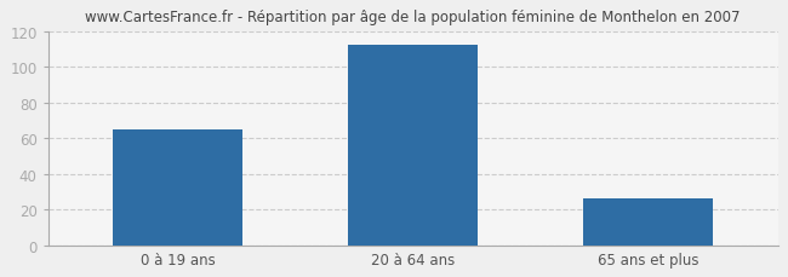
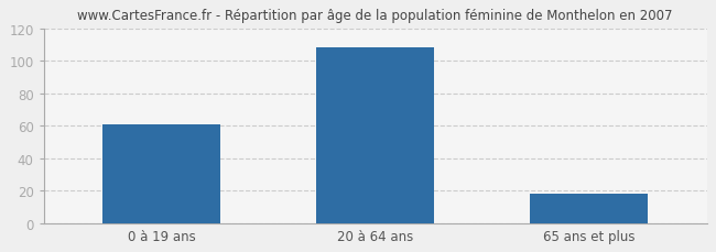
0 à 19 ans: 65 -> 61
20 à 64 ans: 112 -> 108
65 ans et plus: 26 -> 18
